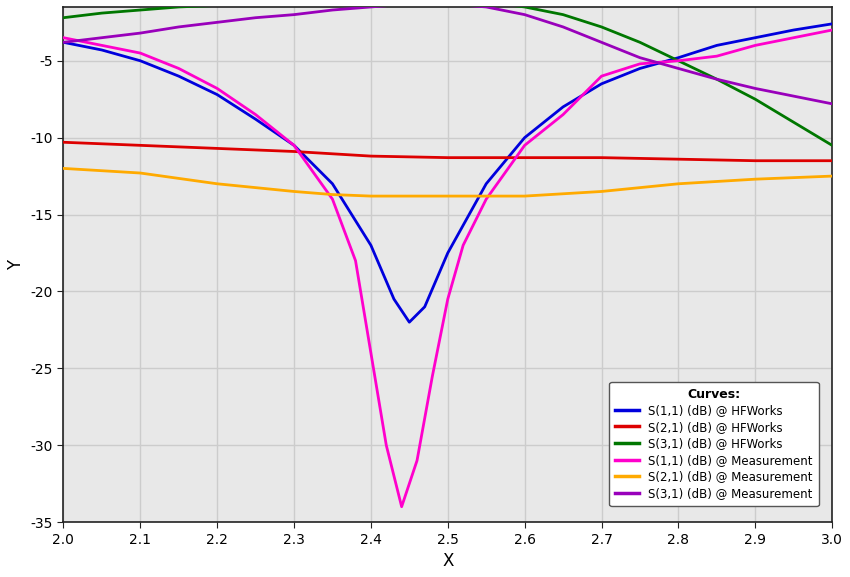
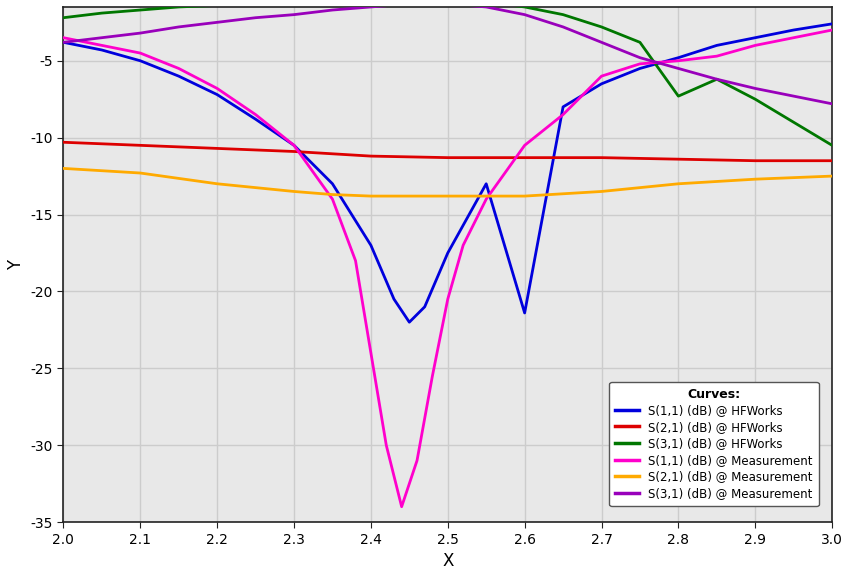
S(1,1) (dB) @ HFWorks/2.6: -10.0 -> -21.4
S(3,1) (dB) @ HFWorks/2.8: -5.0 -> -7.3
